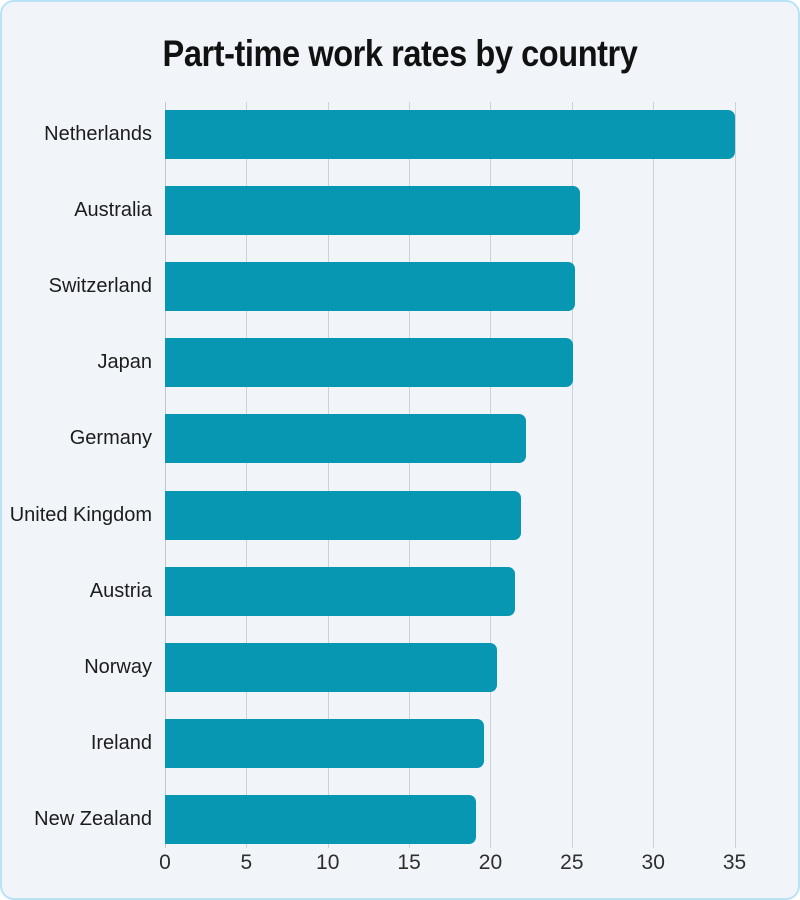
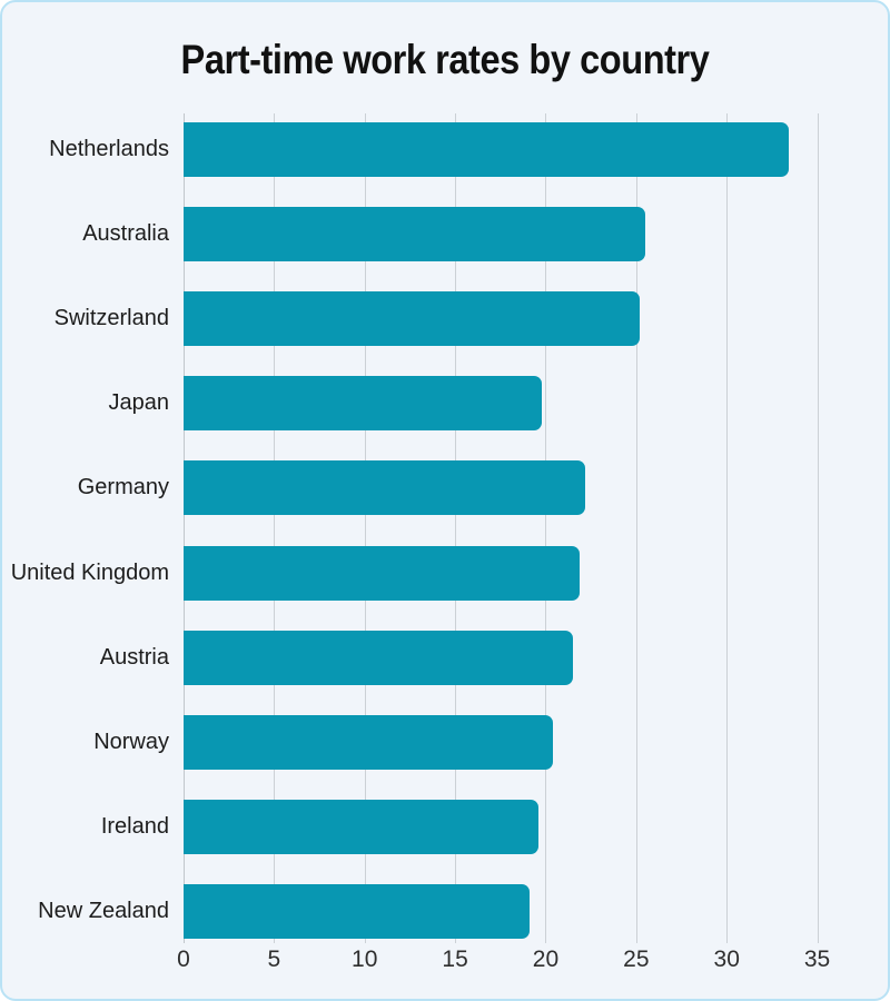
Netherlands: 35.0 -> 33.4
Japan: 25.1 -> 19.8
